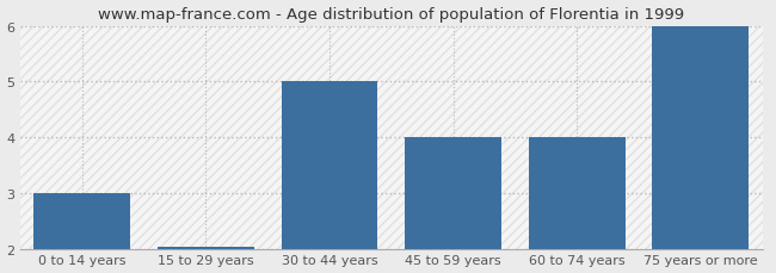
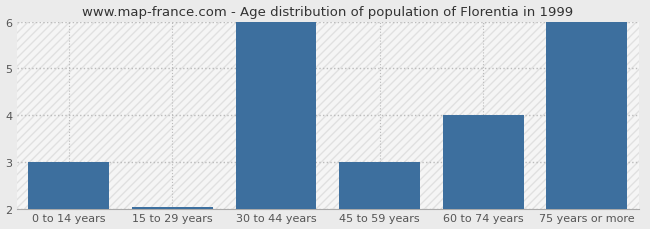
30 to 44 years: 5.00 -> 6.00
45 to 59 years: 4.00 -> 3.00
